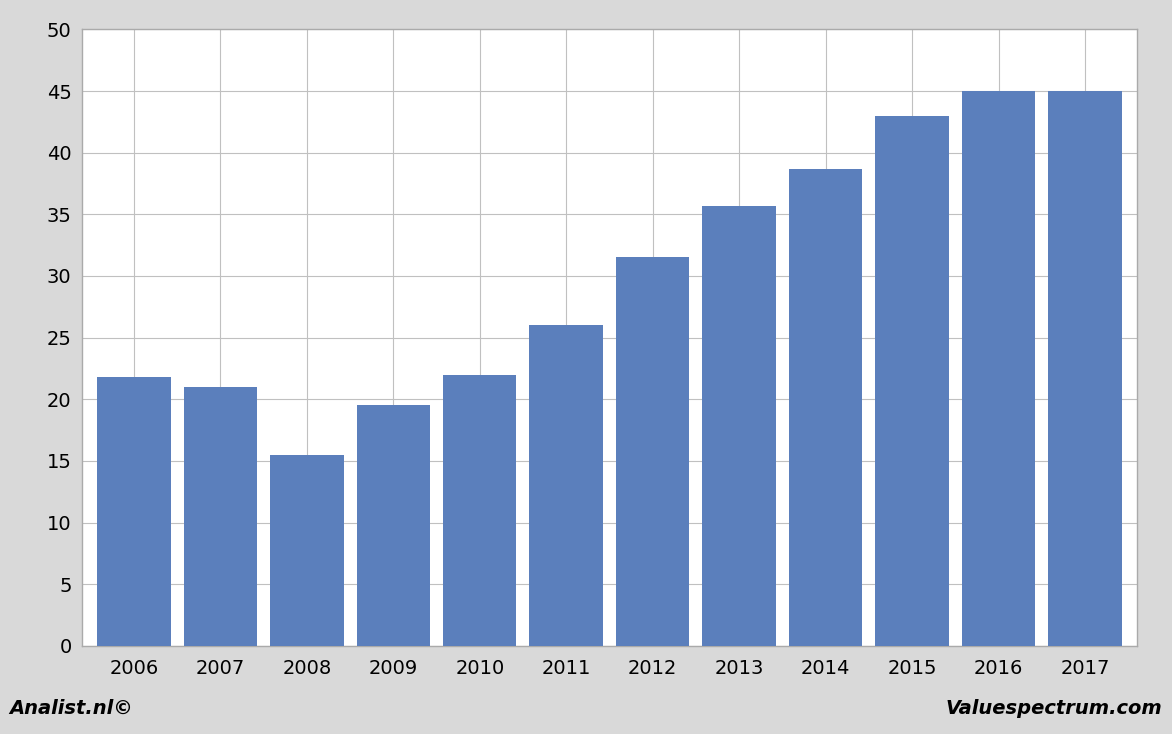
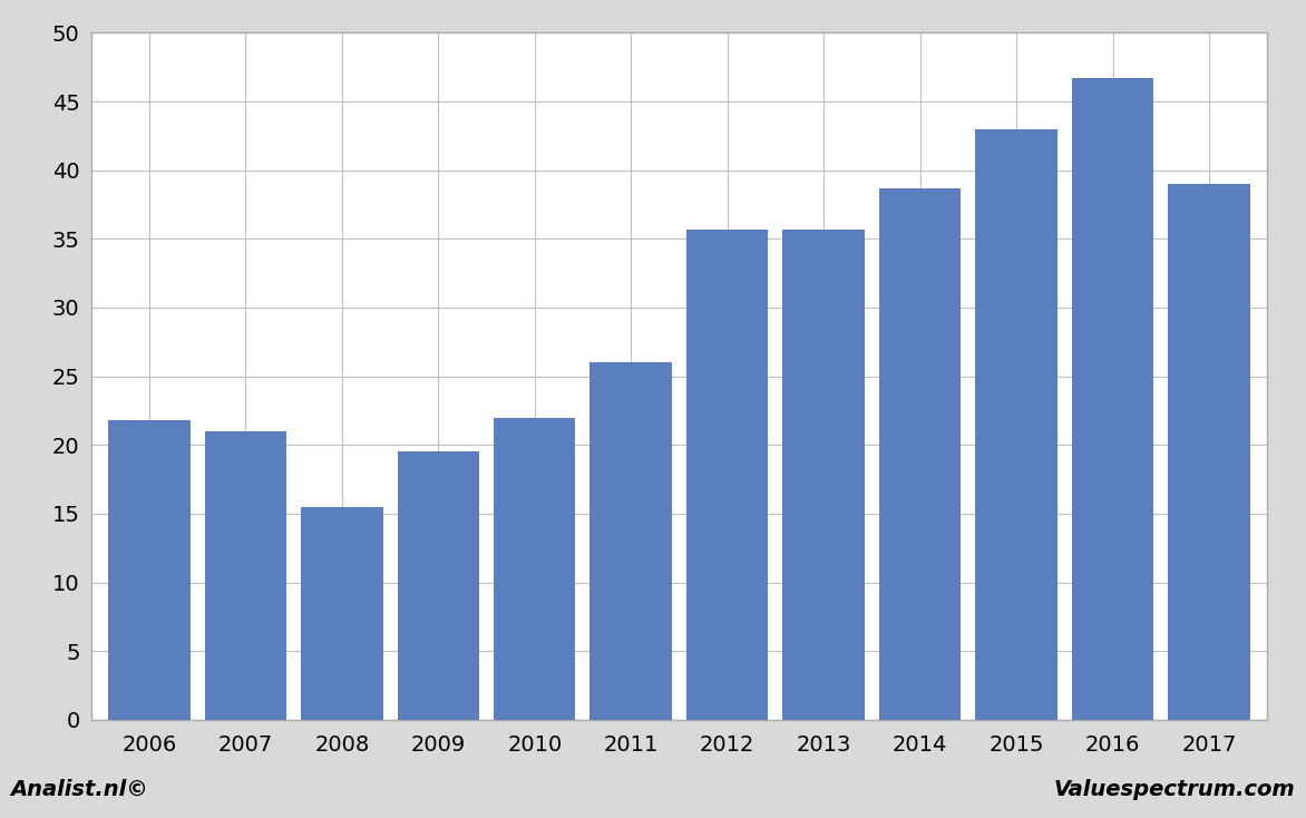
2012: 31.5 -> 35.7
2016: 45.0 -> 46.7
2017: 45.0 -> 39.0
